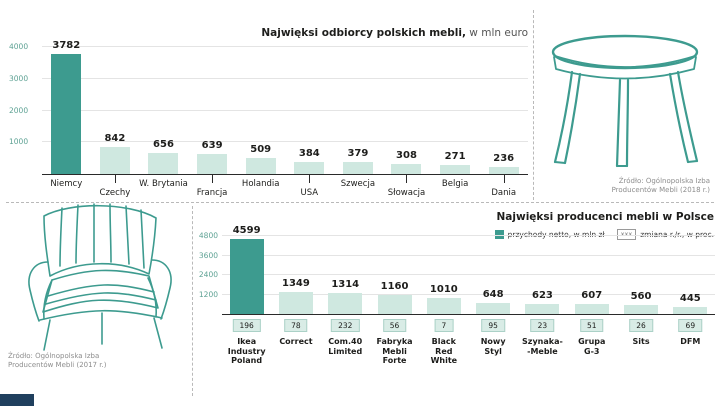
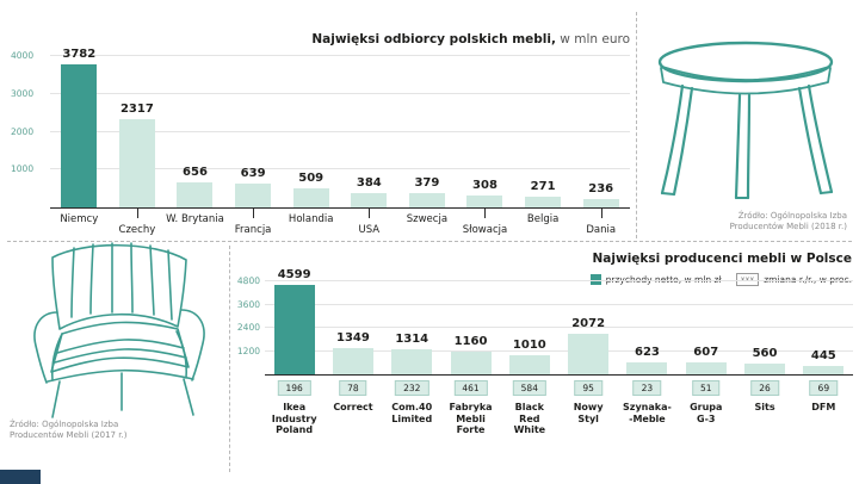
Najwięksi odbiorcy polskich mebli, w mln euro/Czechy: 842 -> 2317
Najwięksi producenci mebli w Polsce/zmiana r./r., w proc./Fabryka Mebli Forte: 56 -> 461
Najwięksi producenci mebli w Polsce/zmiana r./r., w proc./Black Red White: 7 -> 584
Najwięksi producenci mebli w Polsce/przychody netto, w mln zł/Nowy Styl: 648 -> 2072
